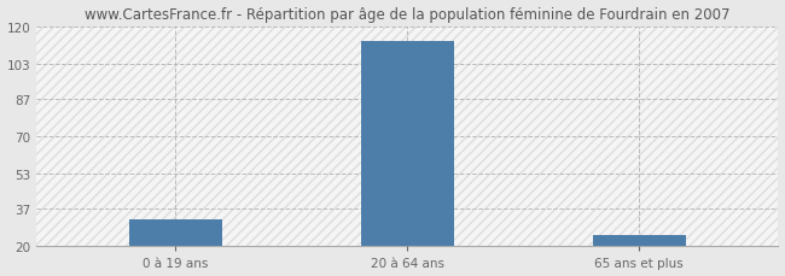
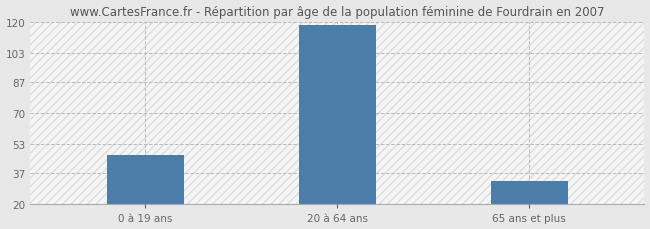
0 à 19 ans: 32 -> 47
20 à 64 ans: 113 -> 118
65 ans et plus: 25 -> 33
